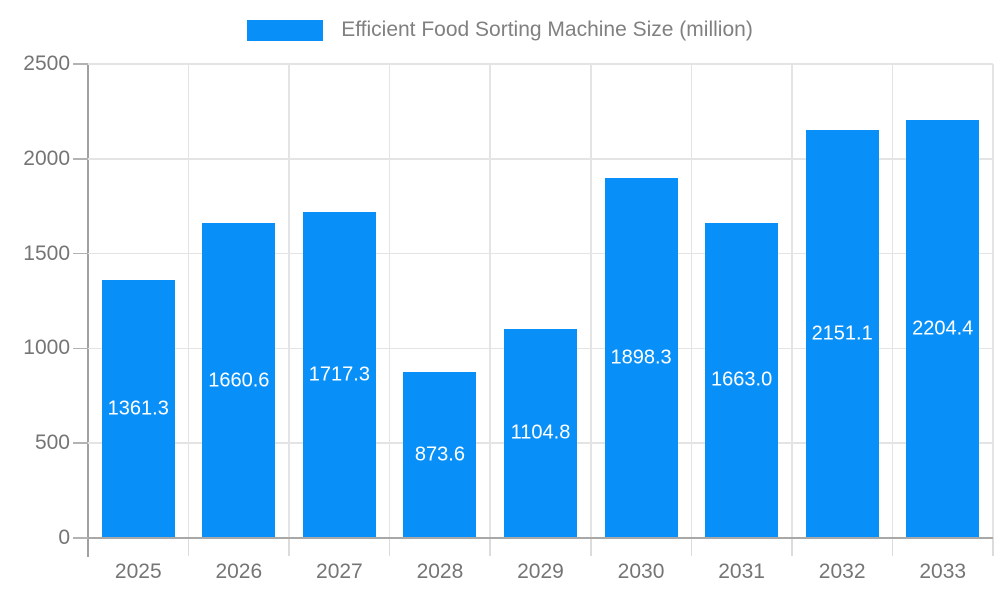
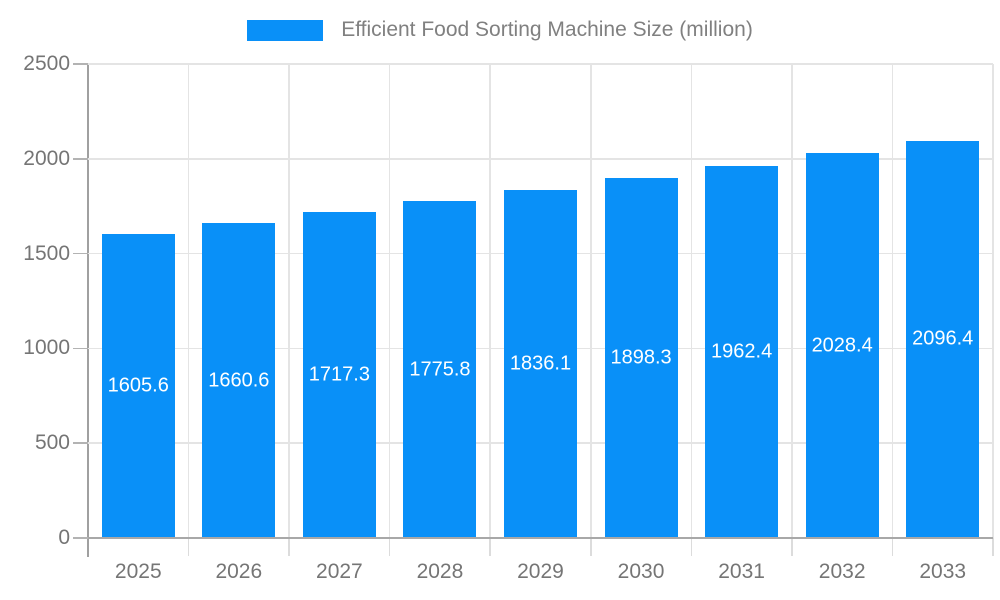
2025: 1361.3 -> 1605.6
2028: 873.6 -> 1775.8
2029: 1104.8 -> 1836.1
2031: 1663.0 -> 1962.4
2032: 2151.1 -> 2028.4
2033: 2204.4 -> 2096.4
